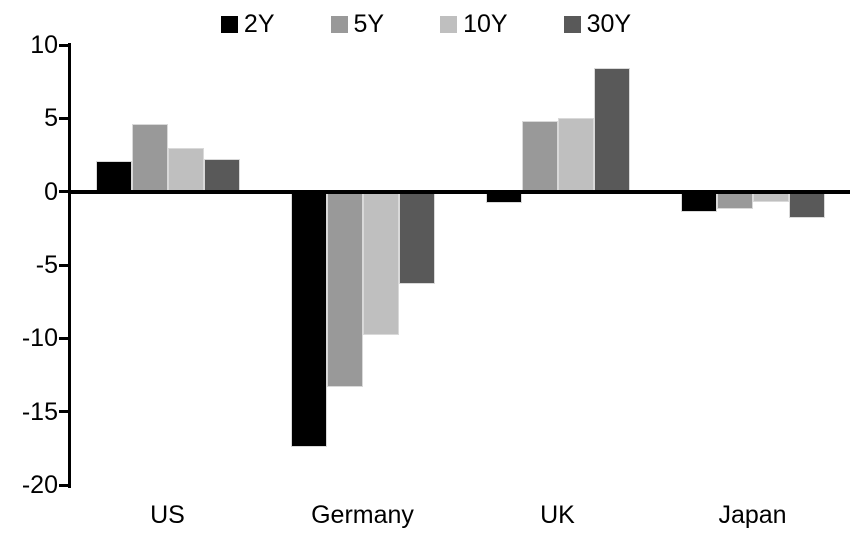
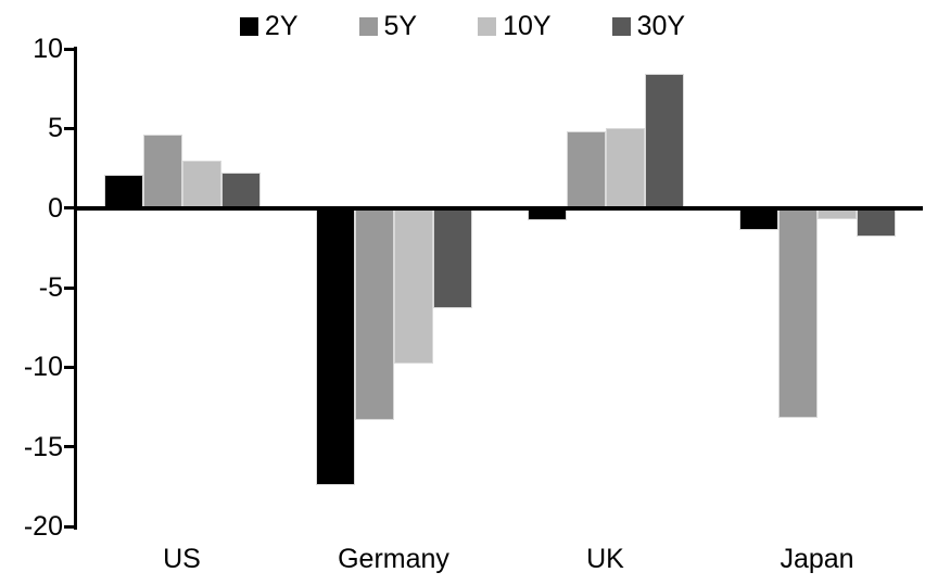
5Y/Japan: -1.2 -> -13.2
